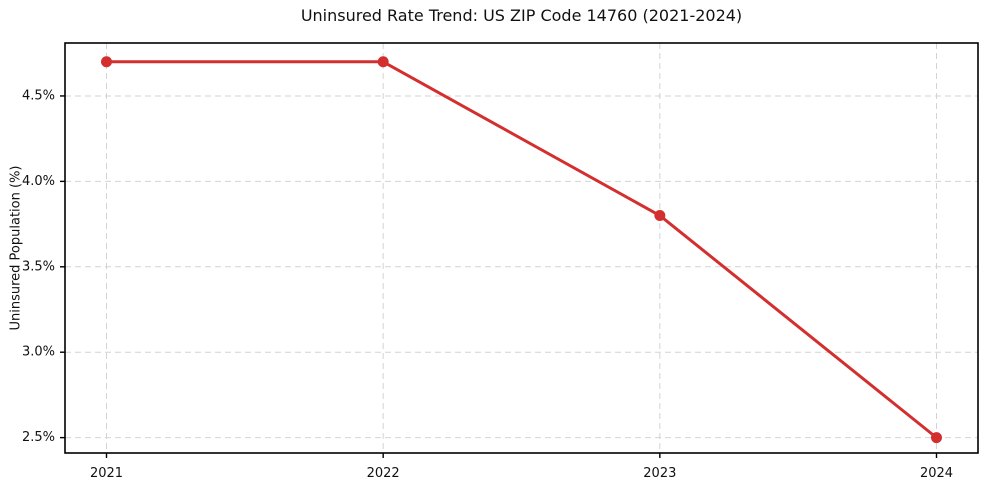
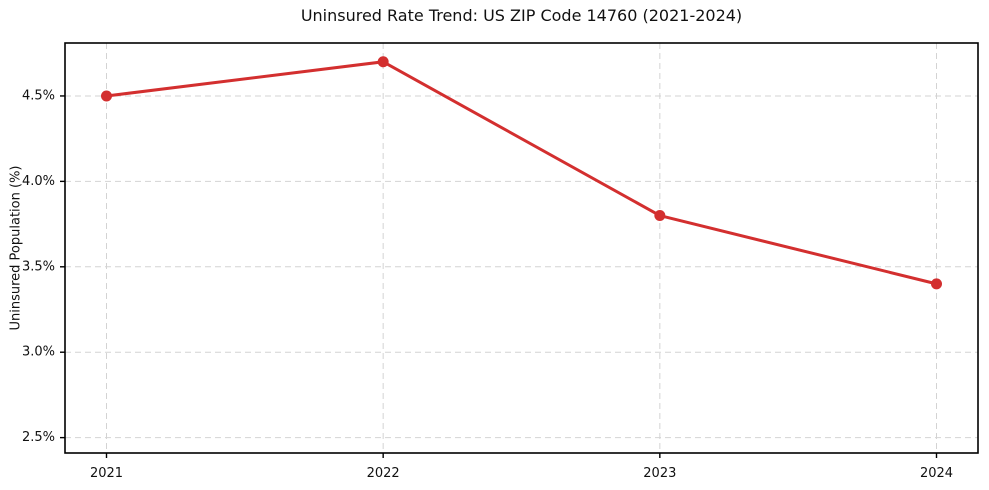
2021: 4.7% -> 4.5%
2024: 2.5% -> 3.4%
